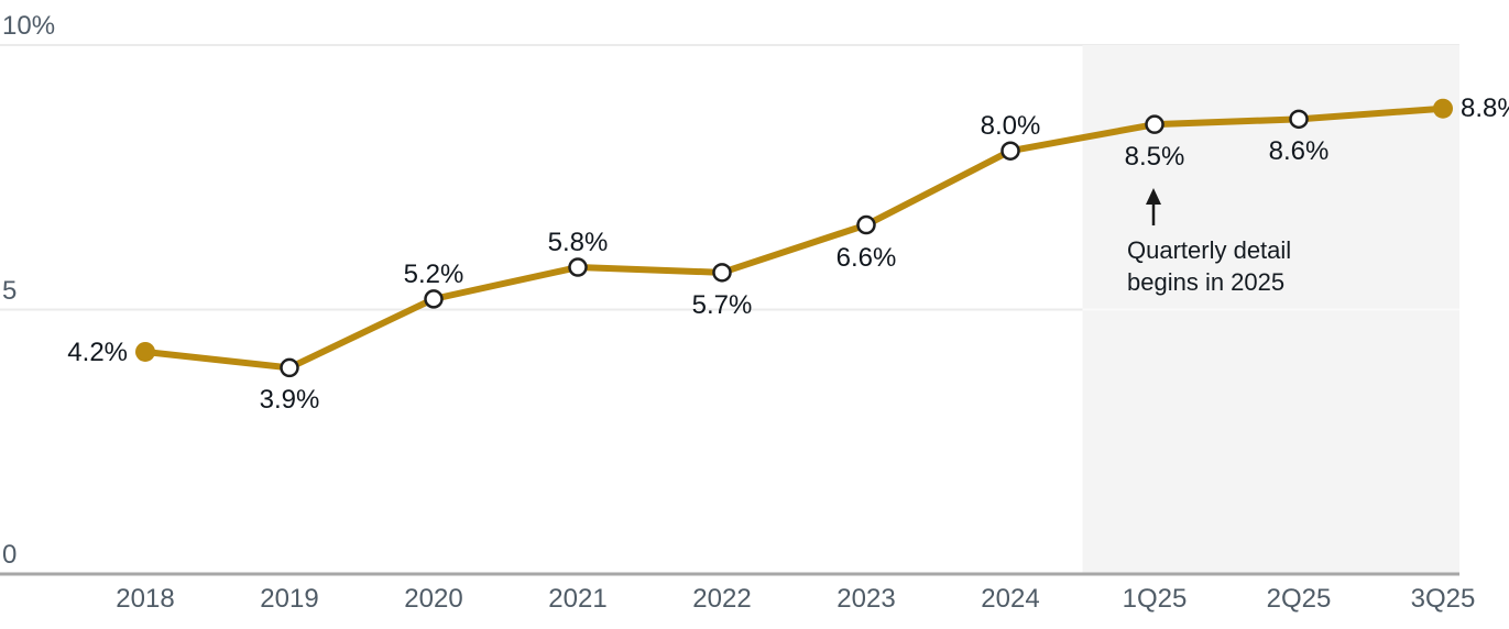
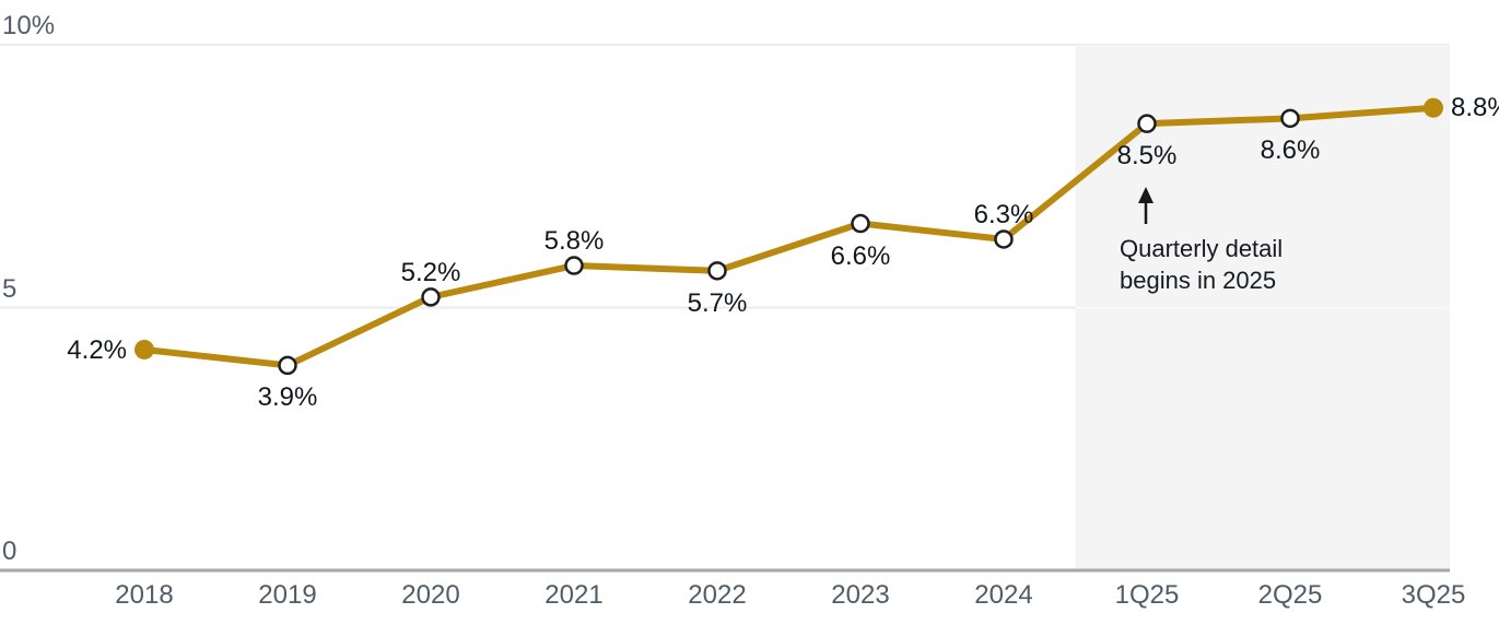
2024: 8.0% -> 6.3%
